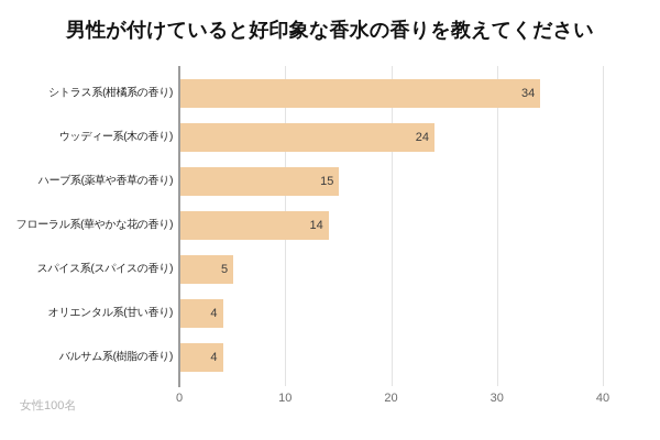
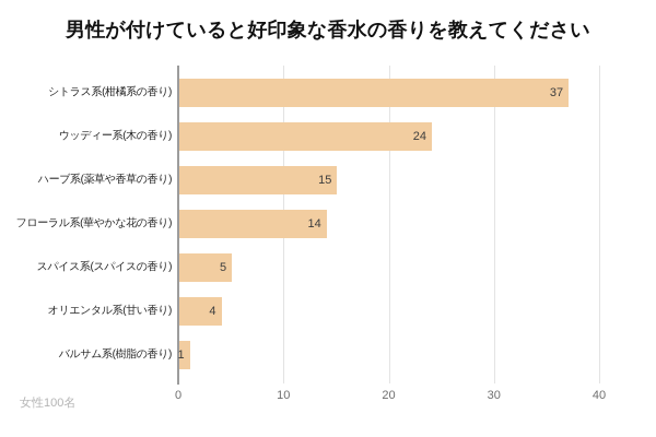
シトラス系(柑橘系の香り): 34 -> 37
バルサム系(樹脂の香り): 4 -> 1
